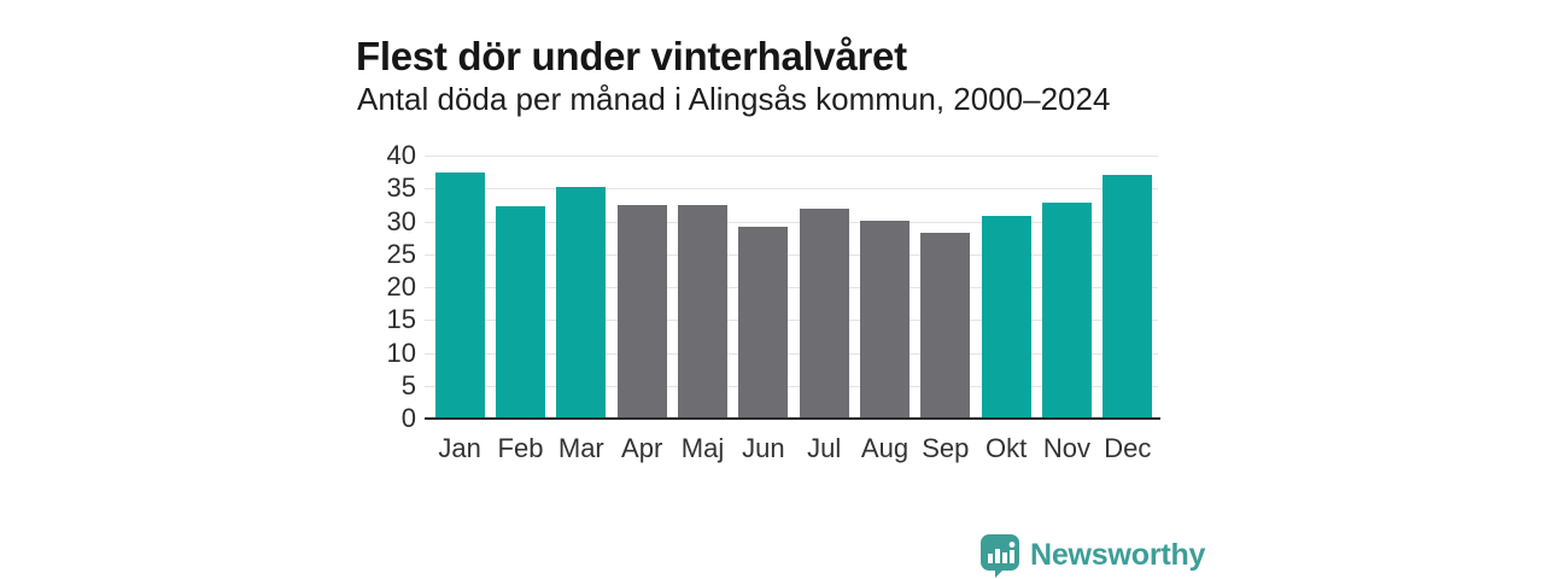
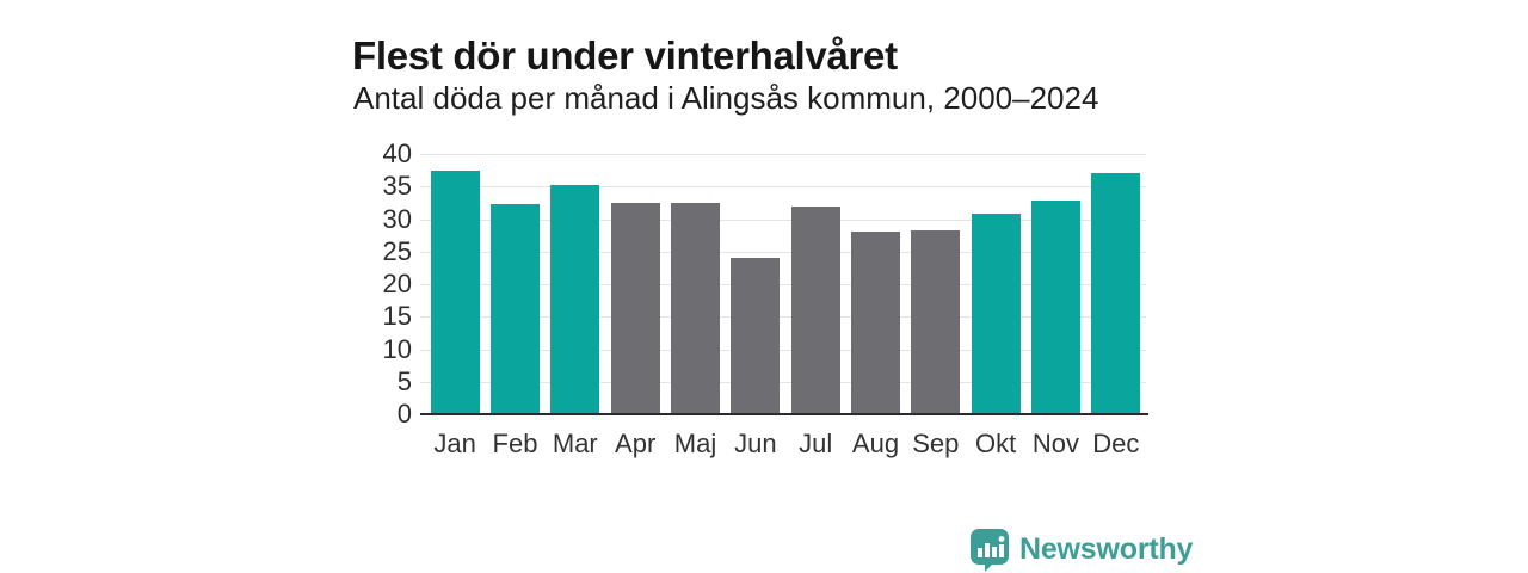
Jun: 29 -> 24
Aug: 30 -> 28
